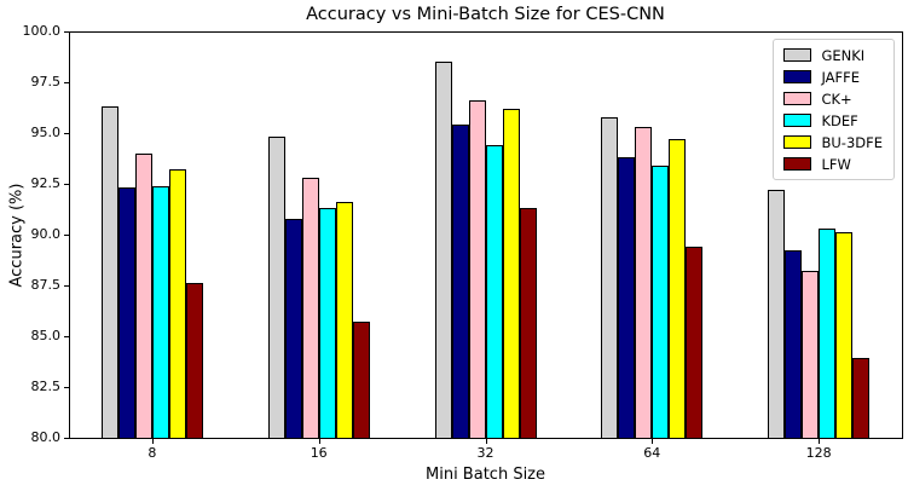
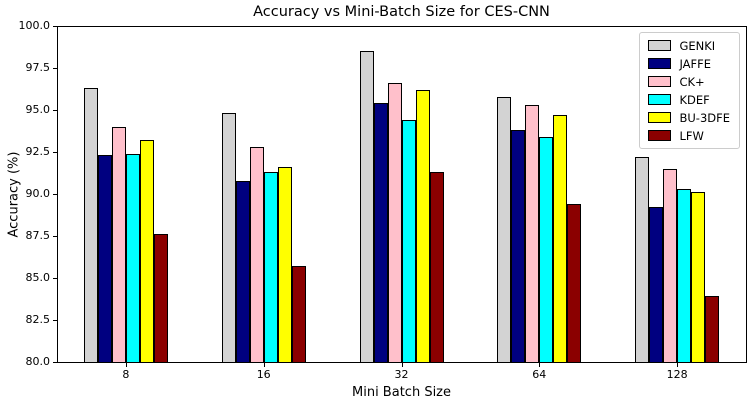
CK+/128: 88.2 -> 91.5
